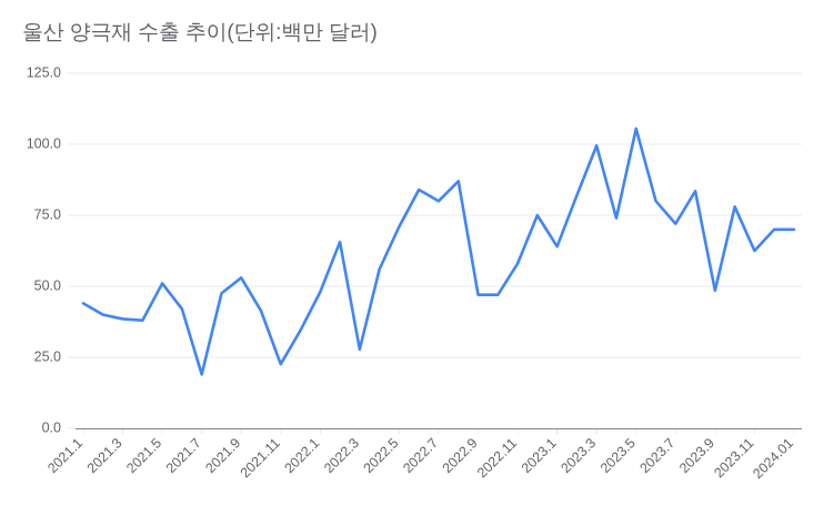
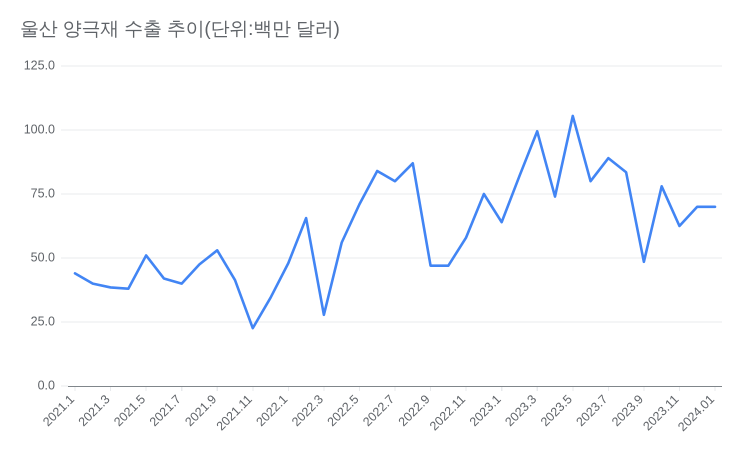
2021.7: 19 -> 40
2023.7: 72 -> 89
